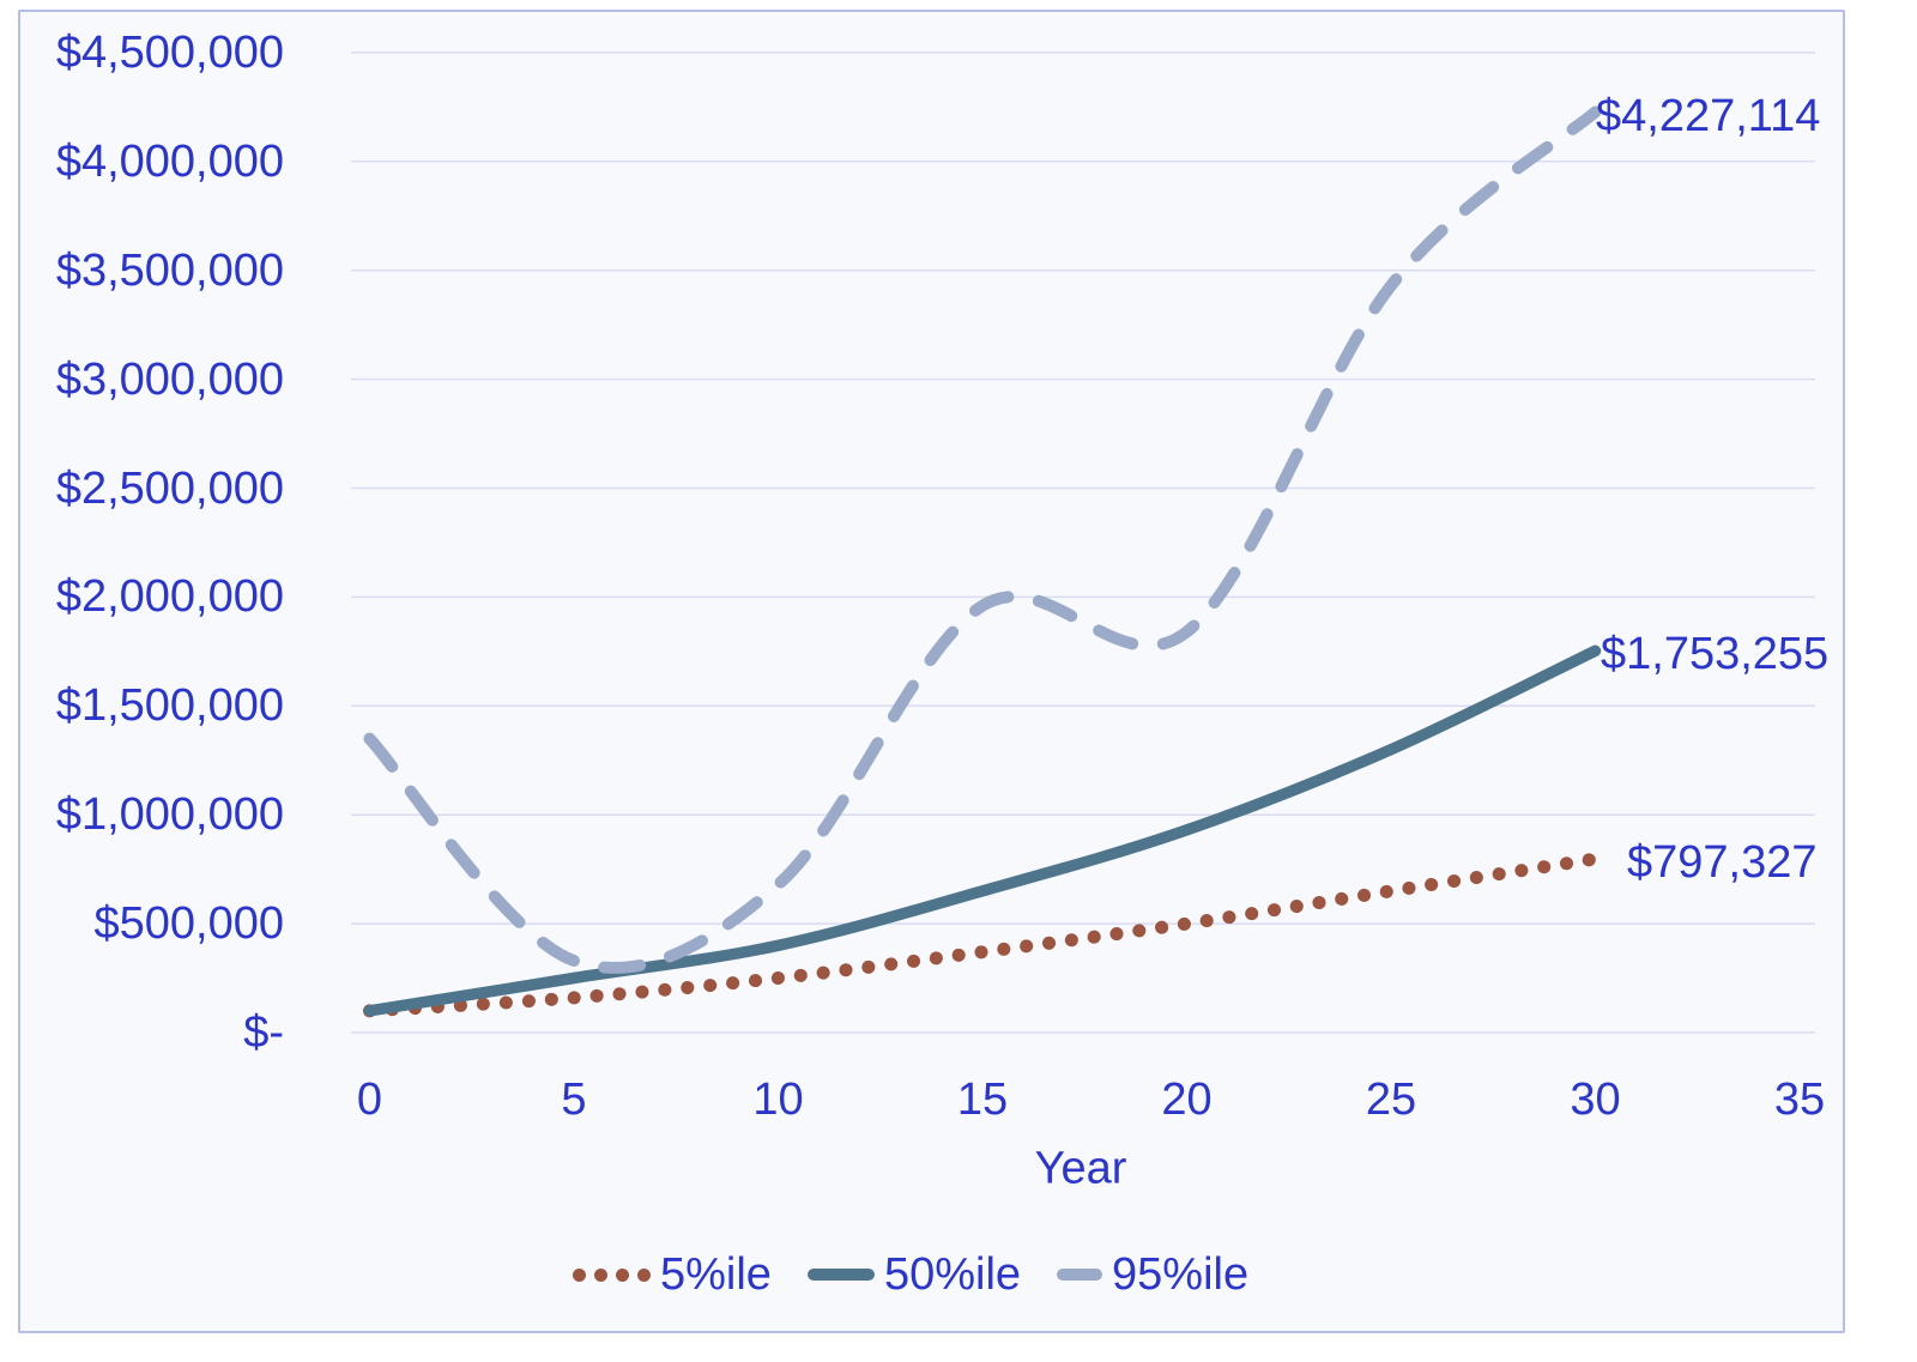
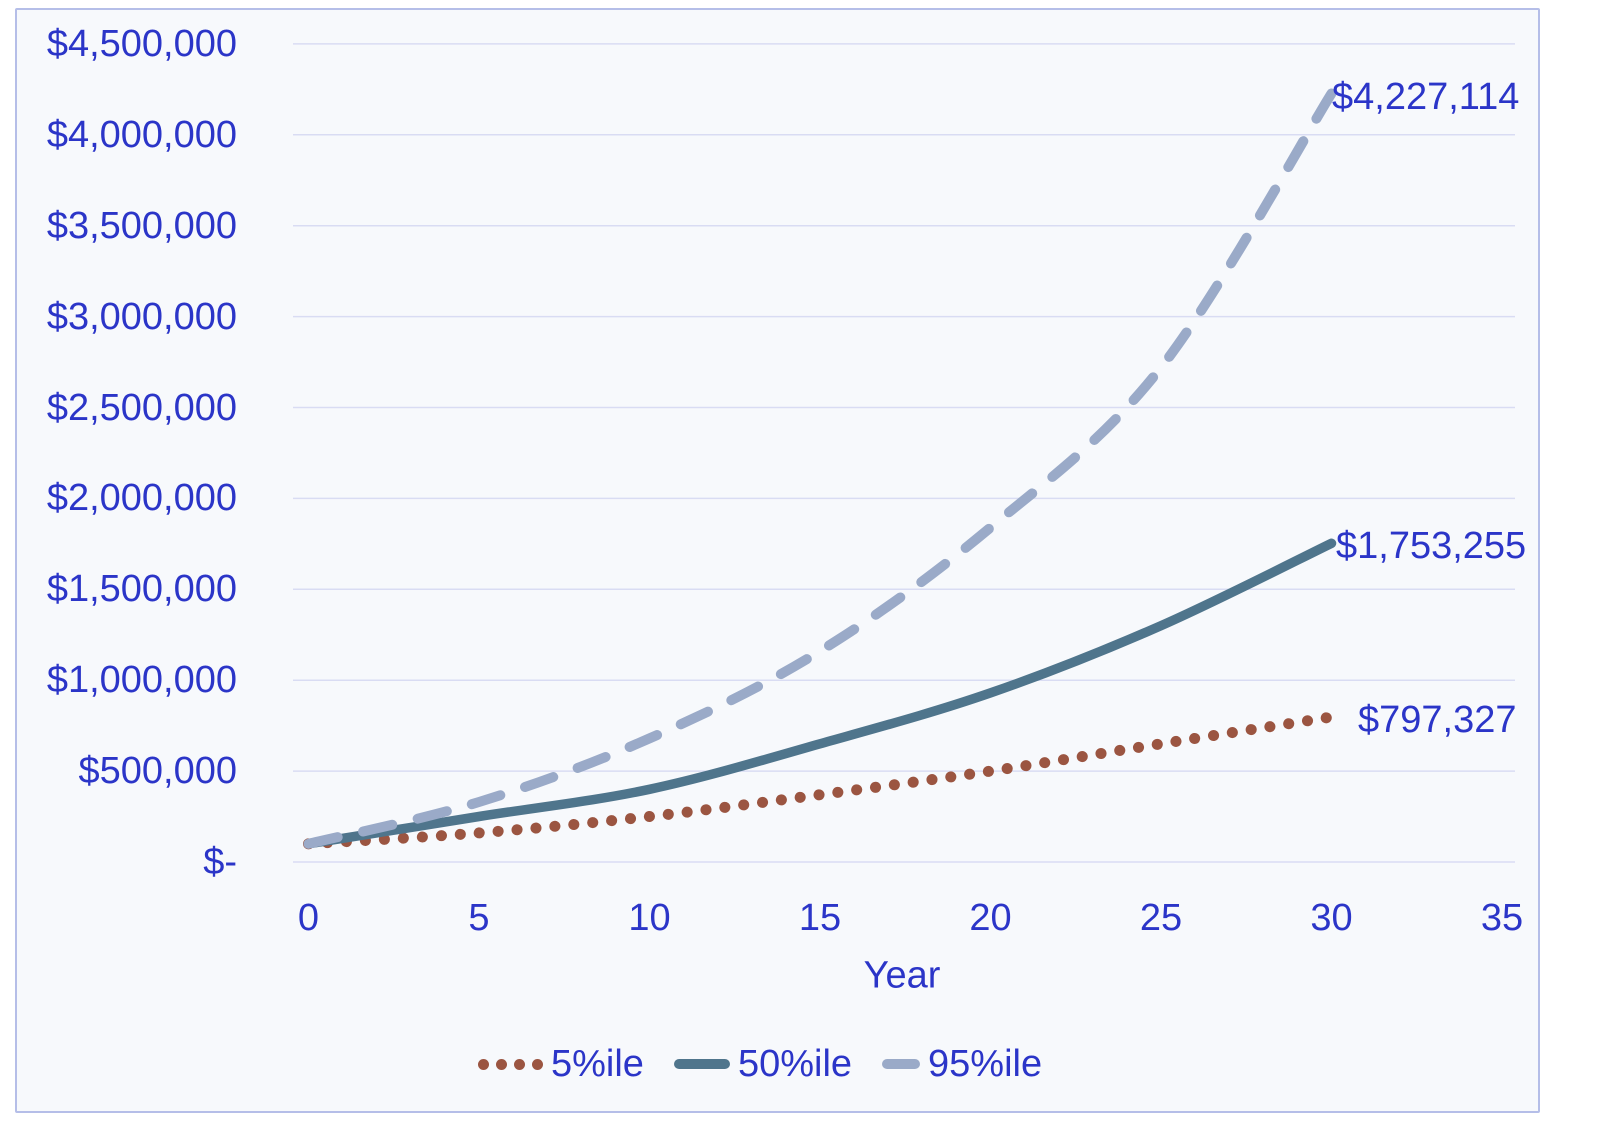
95%ile/0: $1350000 -> $100000
95%ile/15: $1960000 -> $1160000
95%ile/25: $3430000 -> $2720000
